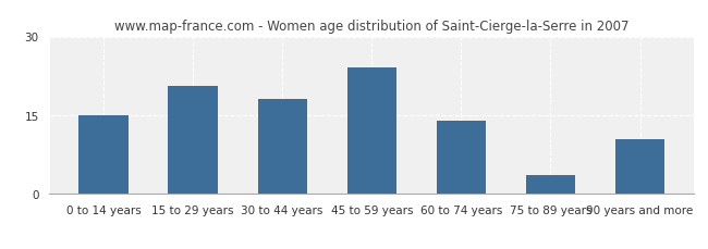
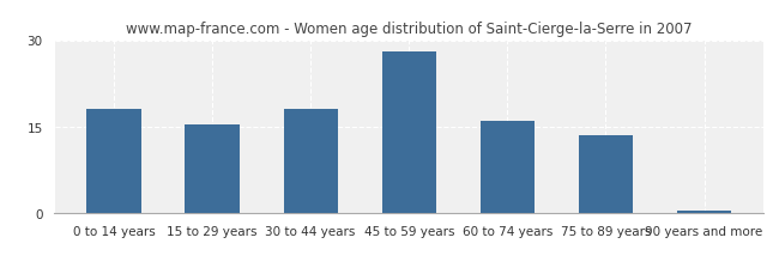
0 to 14 years: 15.0 -> 18.0
15 to 29 years: 20.5 -> 15.5
45 to 59 years: 24.0 -> 28.0
60 to 74 years: 14.0 -> 16.0
75 to 89 years: 3.5 -> 13.5
90 years and more: 10.5 -> 0.5
